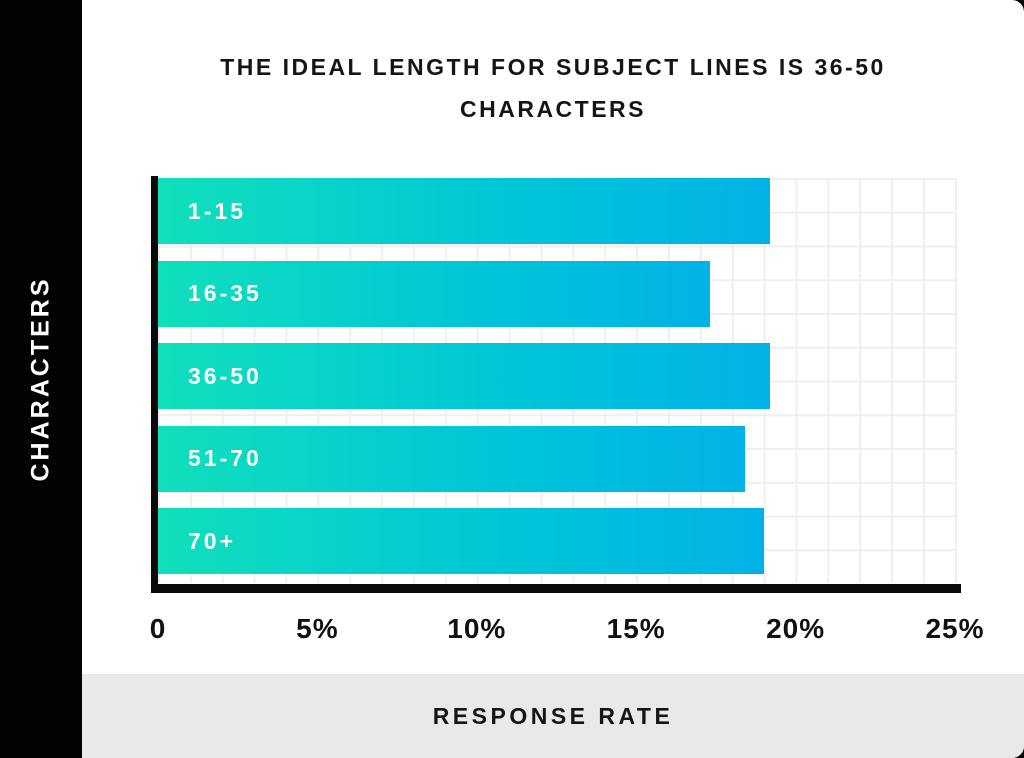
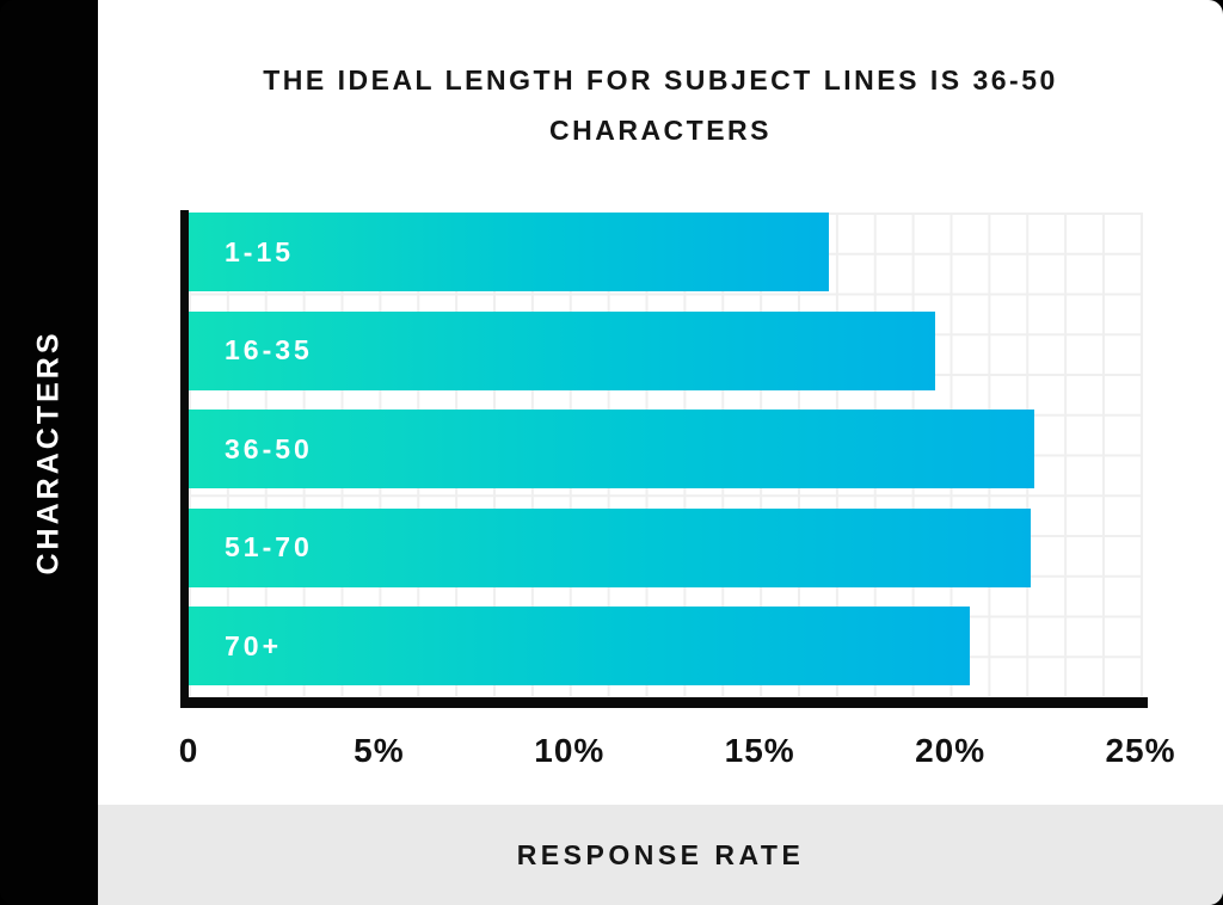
1-15: 19.2% -> 16.8%
16-35: 17.3% -> 19.6%
36-50: 19.2% -> 22.2%
51-70: 18.4% -> 22.1%
70+: 19.0% -> 20.5%
